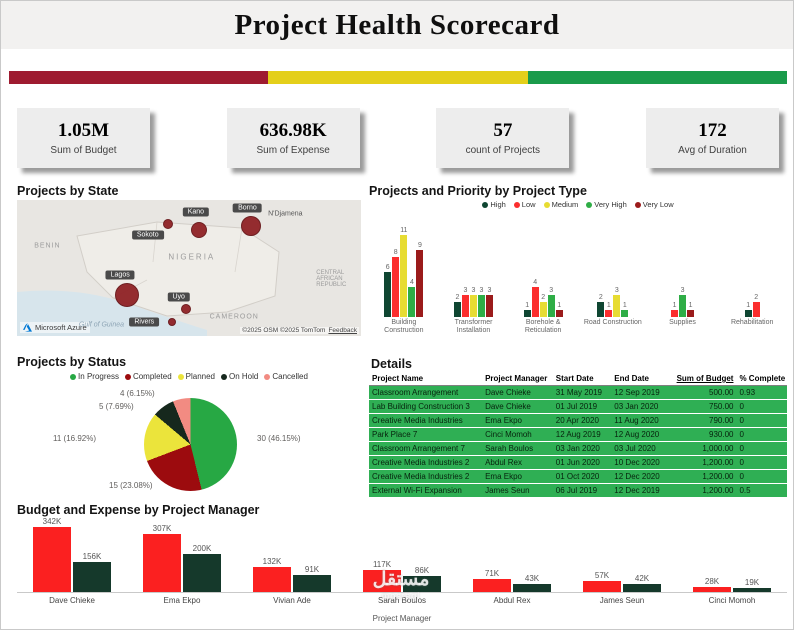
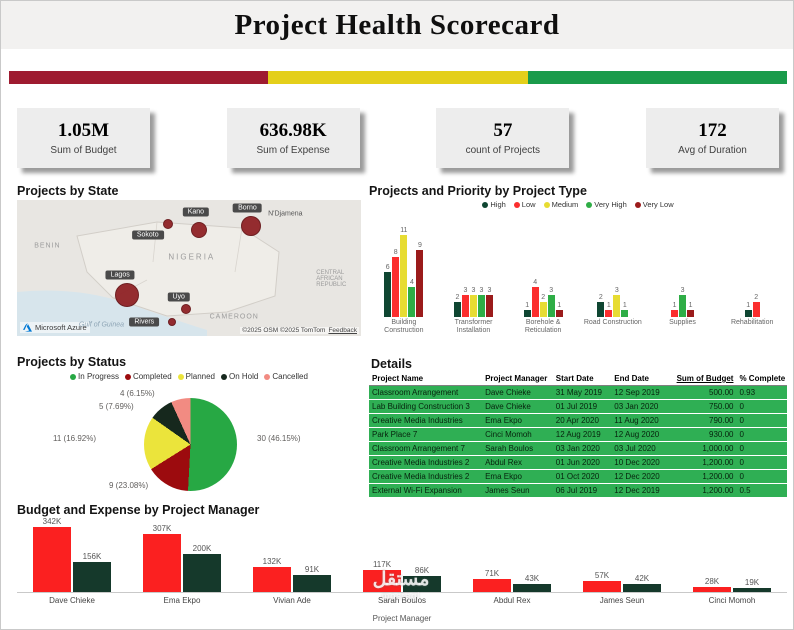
Projects by Status/Completed: 15 -> 9
